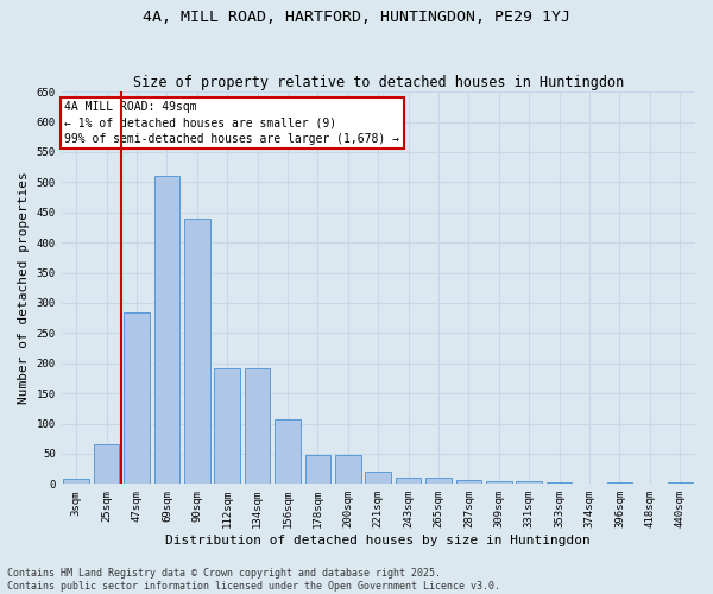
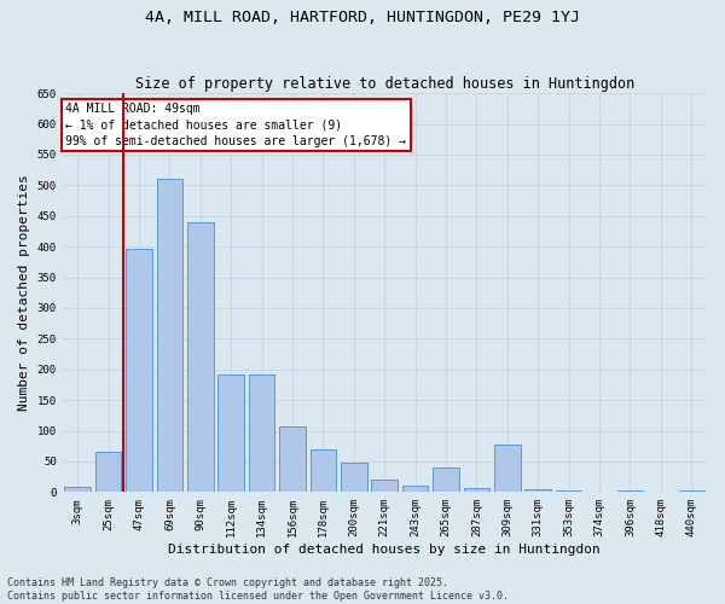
47sqm: 285 -> 396
178sqm: 47 -> 70
265sqm: 10 -> 40
309sqm: 5 -> 78
